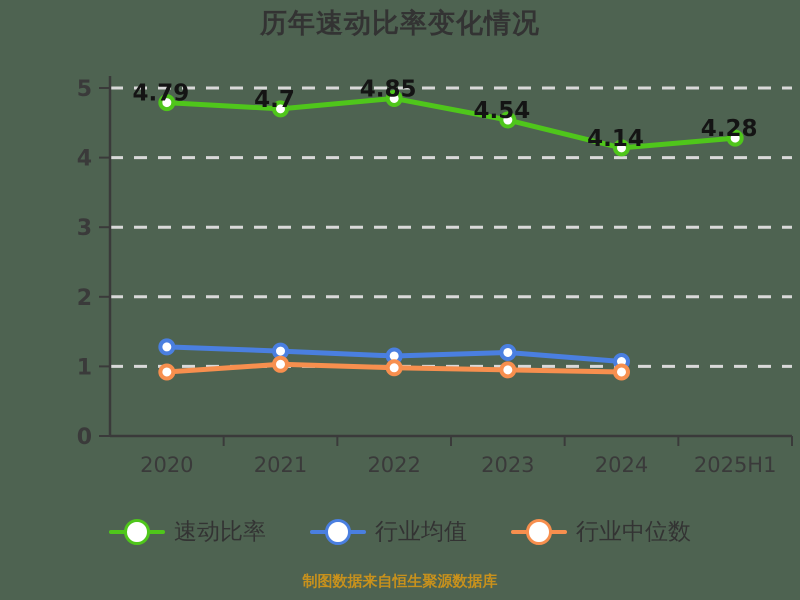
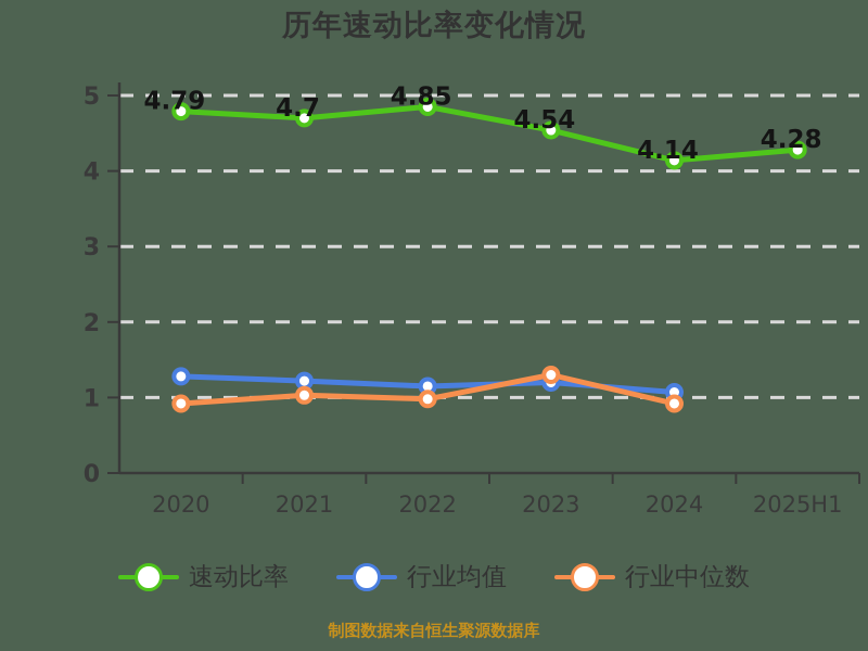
行业中位数/2023: 0.9 -> 1.3
